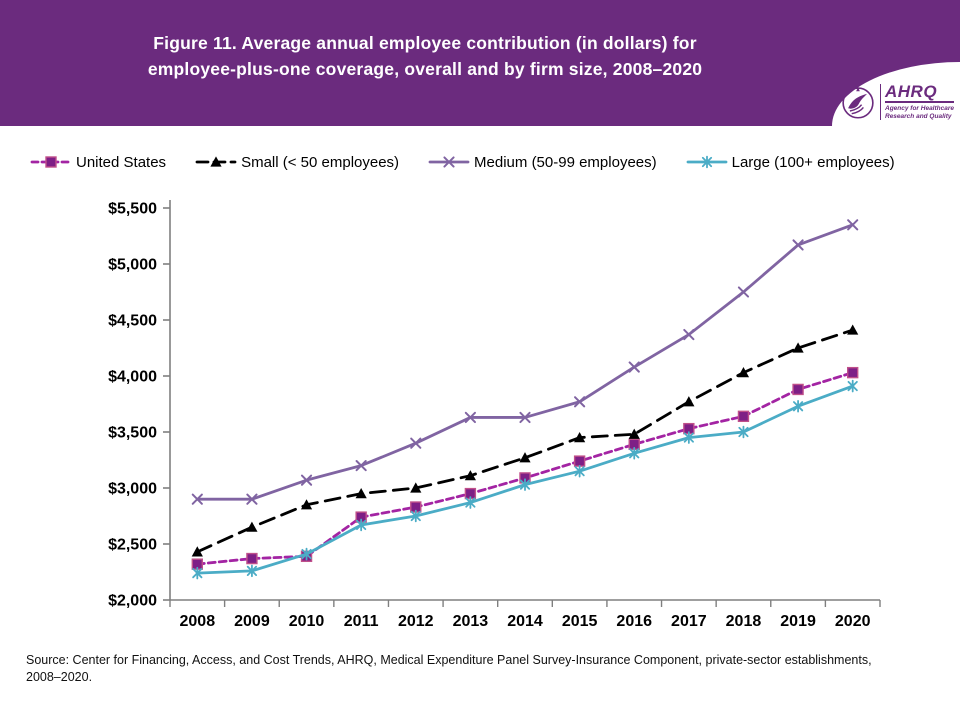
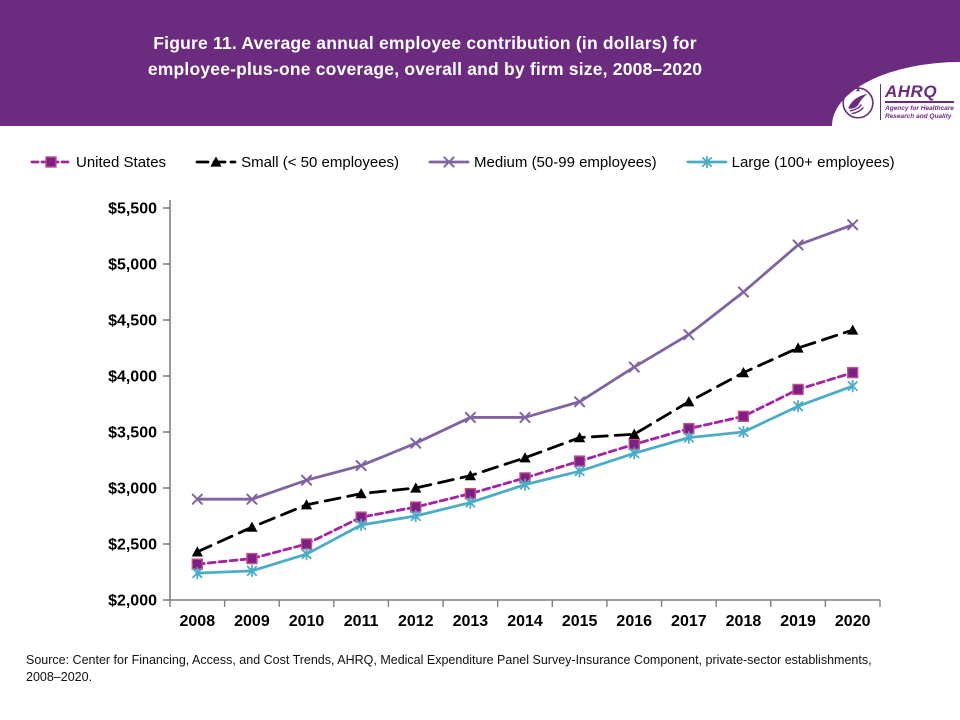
United States/2010: $2390 -> $2500
